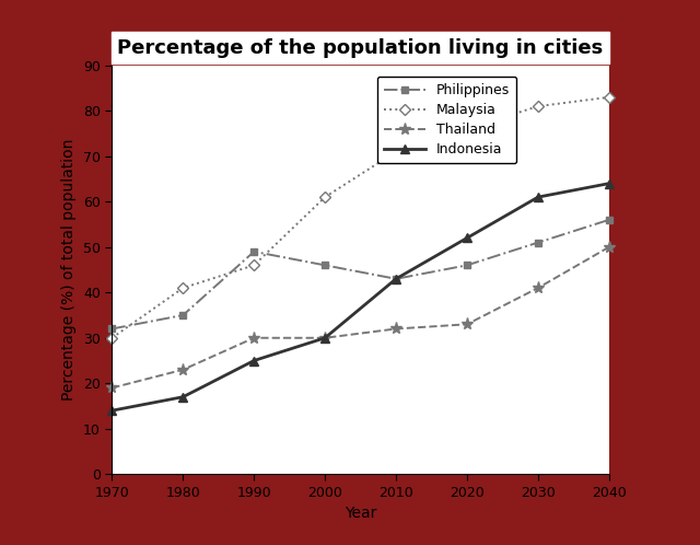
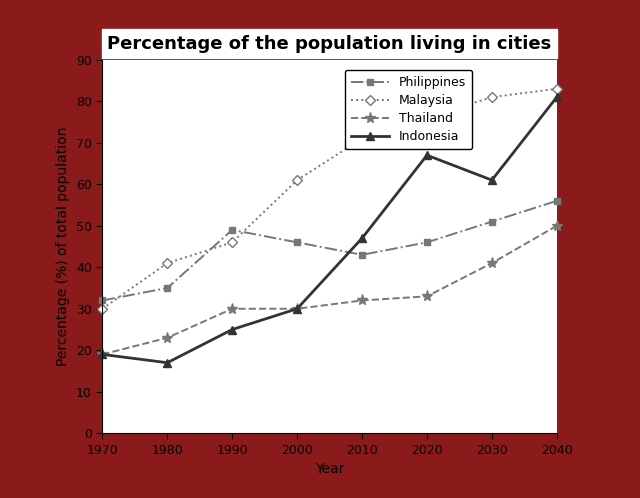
Indonesia/1970: 14 -> 19
Indonesia/2010: 43 -> 47
Indonesia/2020: 52 -> 67
Indonesia/2040: 64 -> 81
